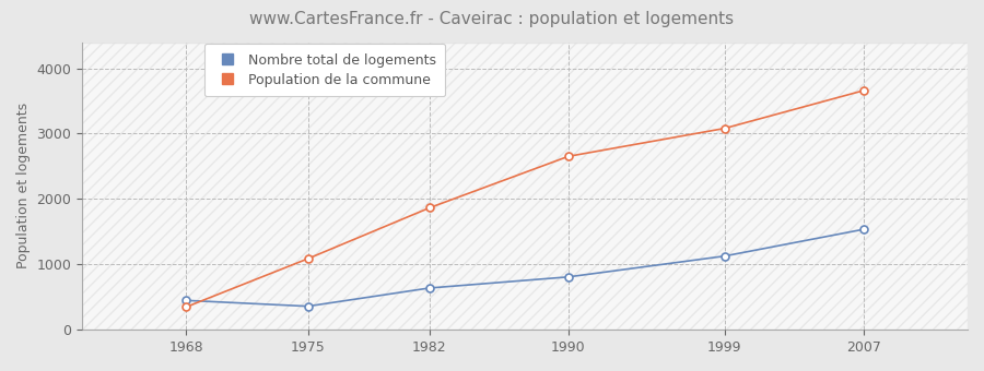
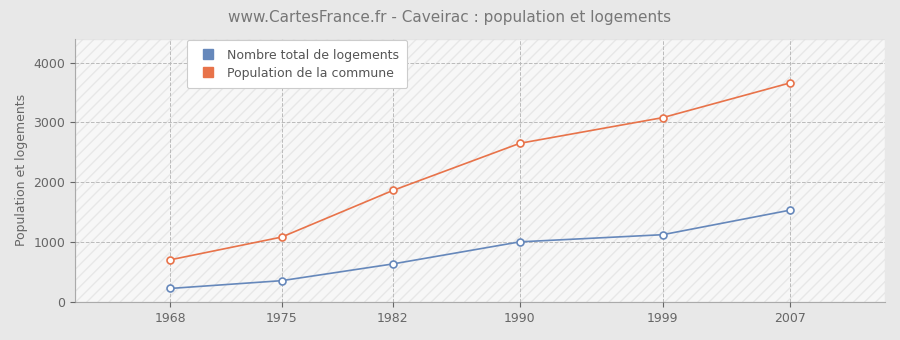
Nombre total de logements/1968: 440 -> 220
Population de la commune/1968: 340 -> 700
Nombre total de logements/1990: 800 -> 1000
